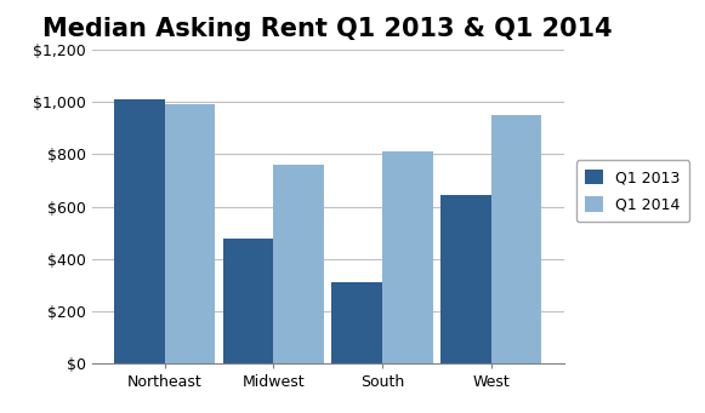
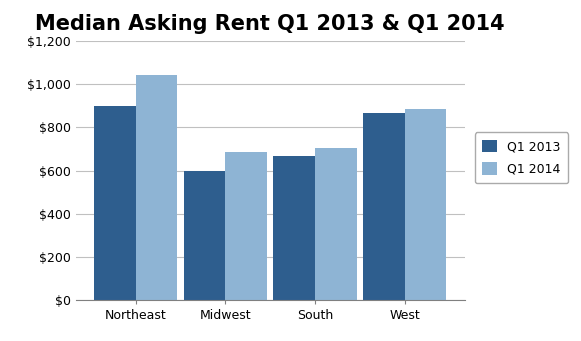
Q1 2013/Northeast: $1,010 -> $900
Q1 2014/Northeast: $990 -> $1,040
Q1 2013/Midwest: $475 -> $600
Q1 2014/Midwest: $760 -> $685
Q1 2013/South: $310 -> $665
Q1 2014/South: $810 -> $705
Q1 2013/West: $645 -> $865
Q1 2014/West: $950 -> $885
